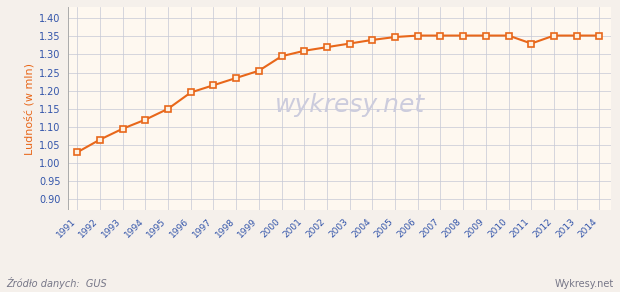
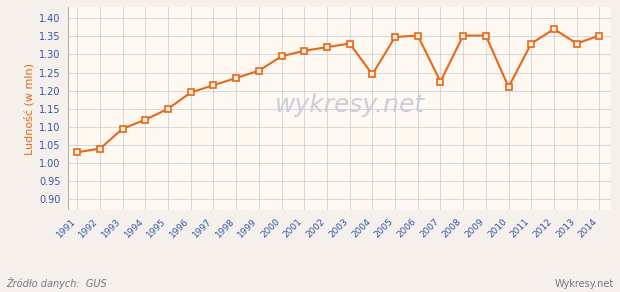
1992: 1.065 -> 1.040
2004: 1.340 -> 1.245
2007: 1.352 -> 1.225
2010: 1.352 -> 1.210
2012: 1.352 -> 1.370
2013: 1.352 -> 1.330
